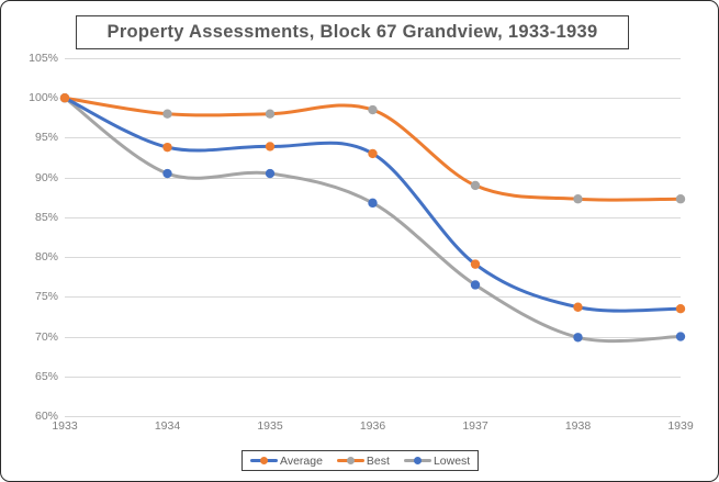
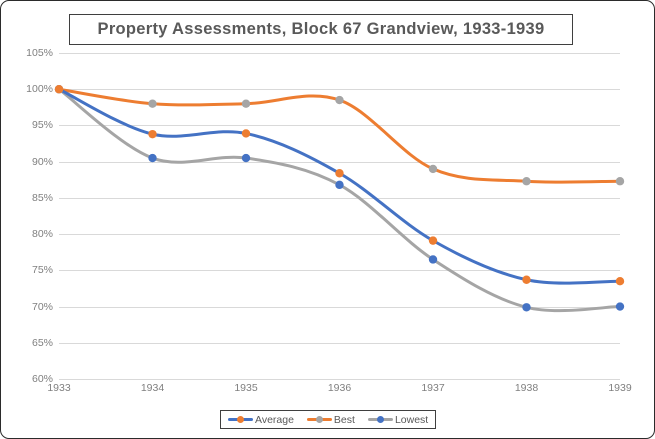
Average/1936: 93% -> 88%
